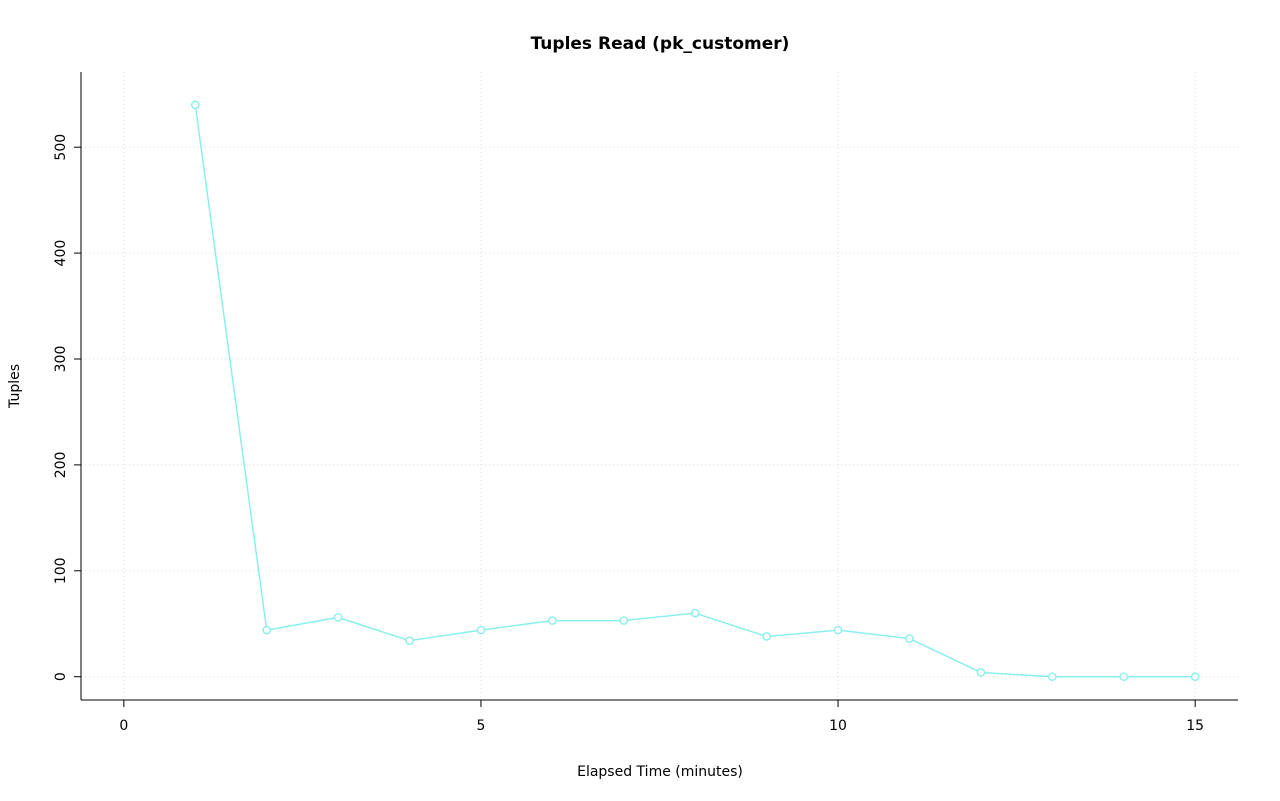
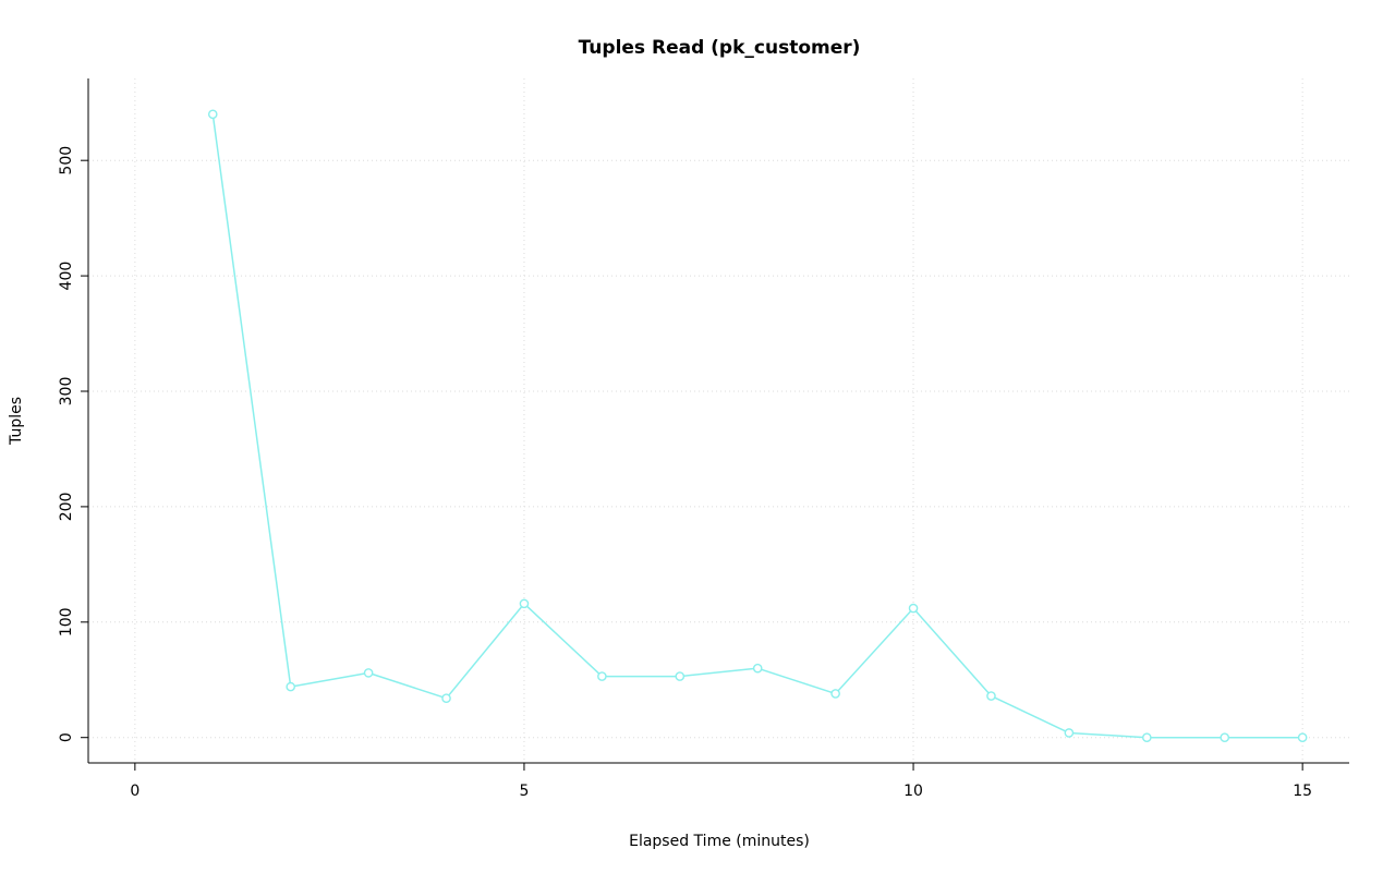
5: 44 -> 116
10: 44 -> 112
